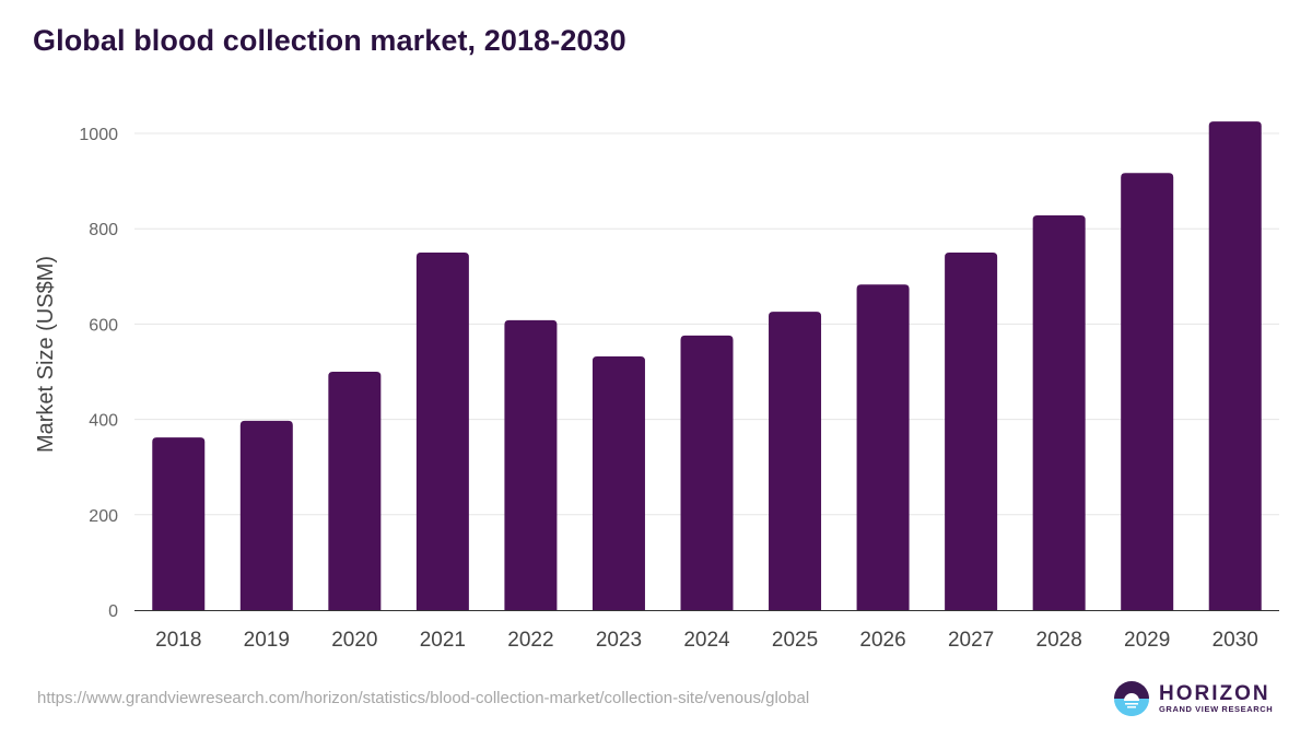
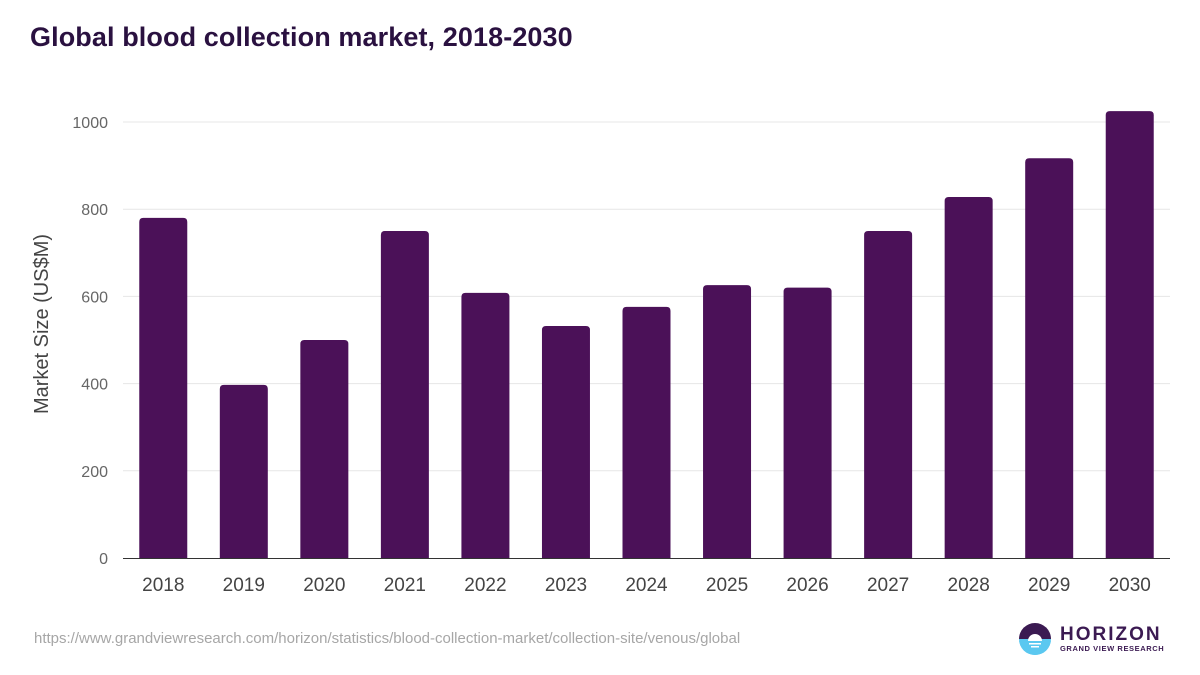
2018: 360 -> 780
2026: 680 -> 620
